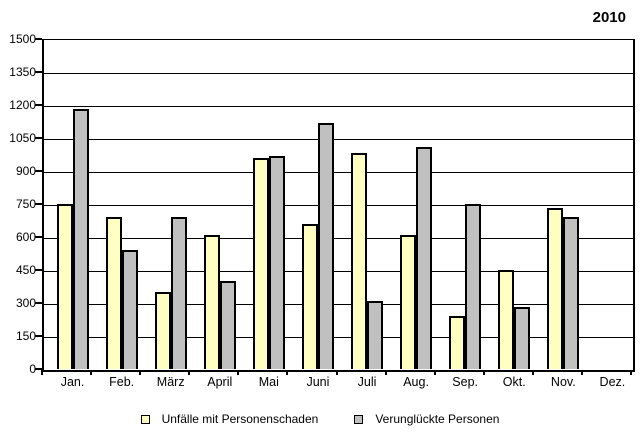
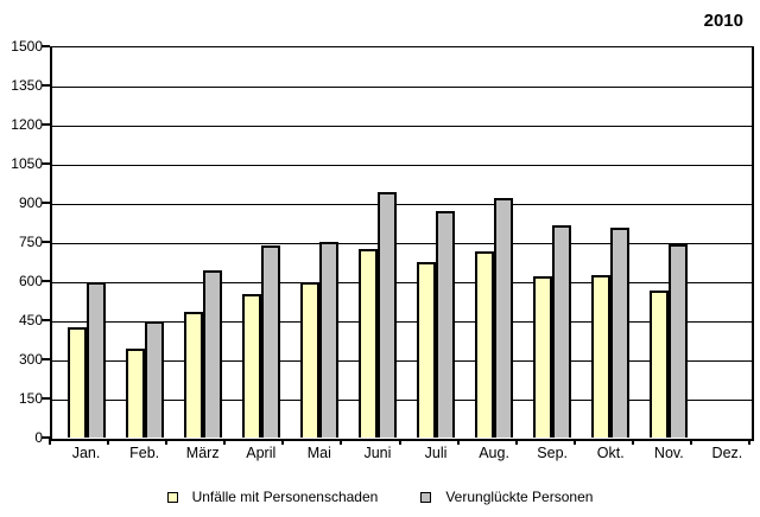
Unfälle mit Personenschaden/Jan.: 750 -> 420
Verunglückte Personen/Jan.: 1180 -> 600
Unfälle mit Personenschaden/Feb.: 690 -> 340
Verunglückte Personen/Feb.: 540 -> 440
Unfälle mit Personenschaden/März: 350 -> 480
Verunglückte Personen/März: 690 -> 640
Unfälle mit Personenschaden/April: 610 -> 550
Verunglückte Personen/April: 400 -> 740
Unfälle mit Personenschaden/Mai: 960 -> 600
Verunglückte Personen/Mai: 970 -> 750
Unfälle mit Personenschaden/Juni: 660 -> 720
Verunglückte Personen/Juni: 1120 -> 940
Unfälle mit Personenschaden/Juli: 980 -> 680
Verunglückte Personen/Juli: 310 -> 870
Unfälle mit Personenschaden/Aug.: 610 -> 720
Verunglückte Personen/Aug.: 1010 -> 920
Unfälle mit Personenschaden/Sep.: 240 -> 620
Verunglückte Personen/Sep.: 750 -> 820
Unfälle mit Personenschaden/Okt.: 450 -> 620
Verunglückte Personen/Okt.: 280 -> 800
Unfälle mit Personenschaden/Nov.: 730 -> 560
Verunglückte Personen/Nov.: 690 -> 740
